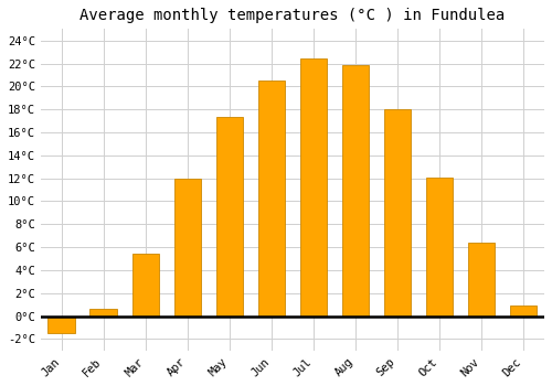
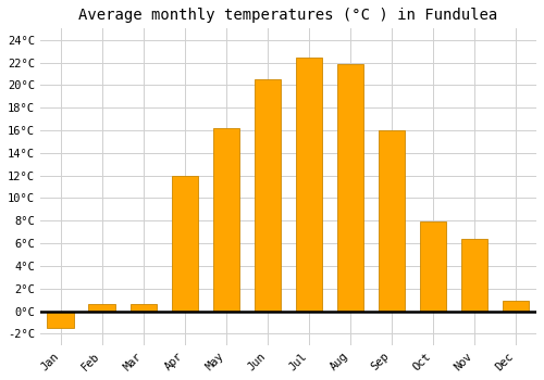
Mar: 5.4°C -> 0.6°C
May: 17.3°C -> 16.2°C
Sep: 18.0°C -> 16.0°C
Oct: 12.1°C -> 7.9°C
